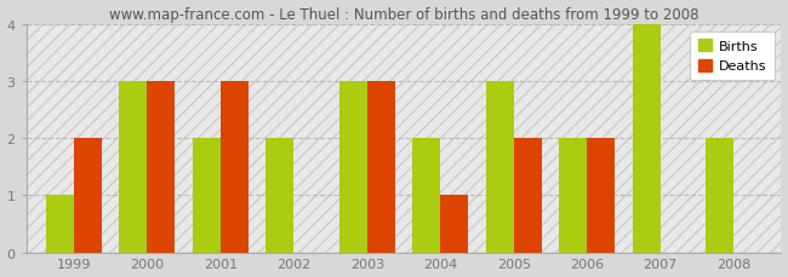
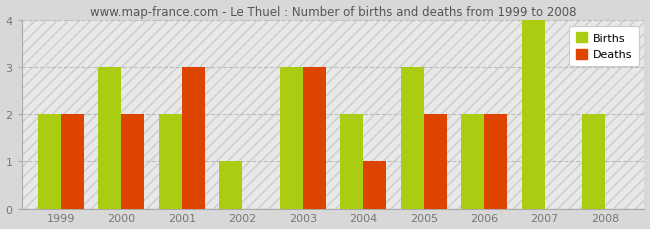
Births/1999: 1 -> 2
Deaths/2000: 3 -> 2
Births/2002: 2 -> 1
